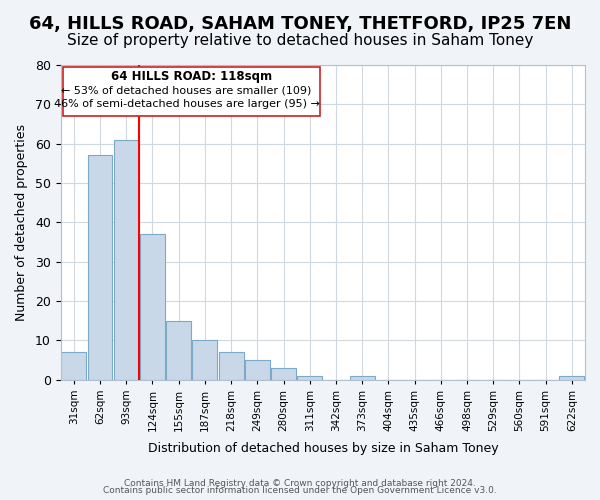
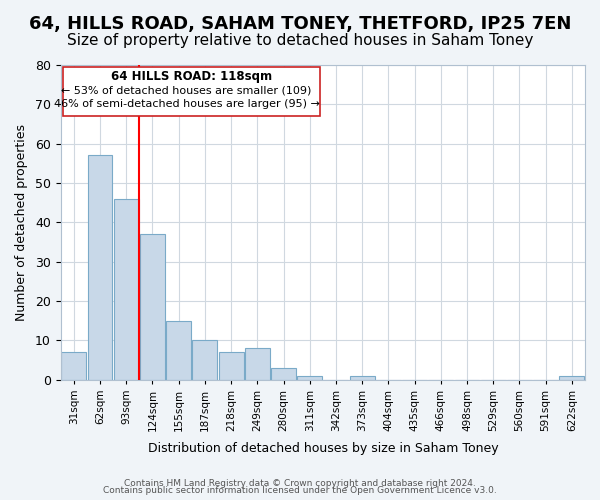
93sqm: 61 -> 46
249sqm: 5 -> 8
